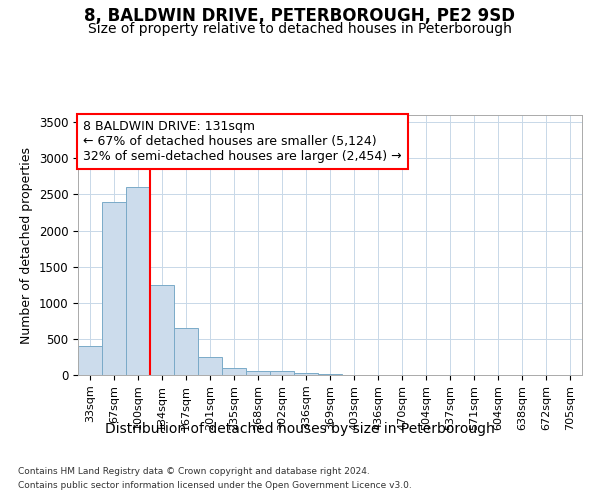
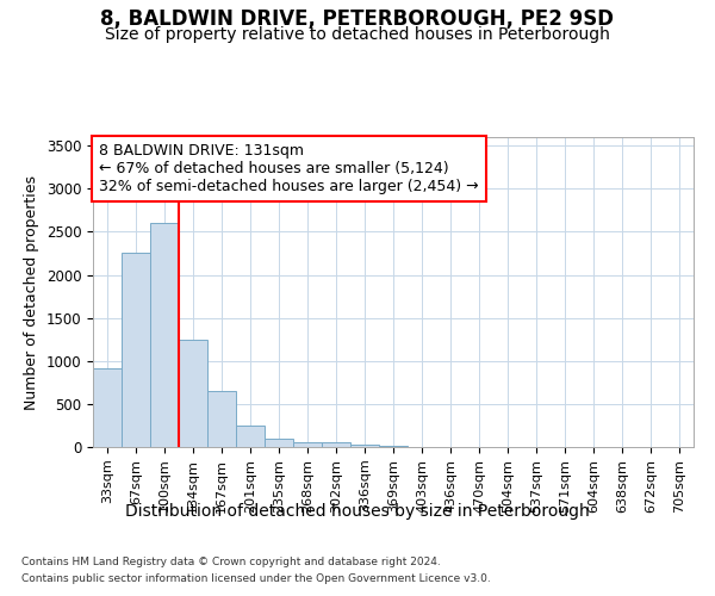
33sqm: 400 -> 920
67sqm: 2400 -> 2260
